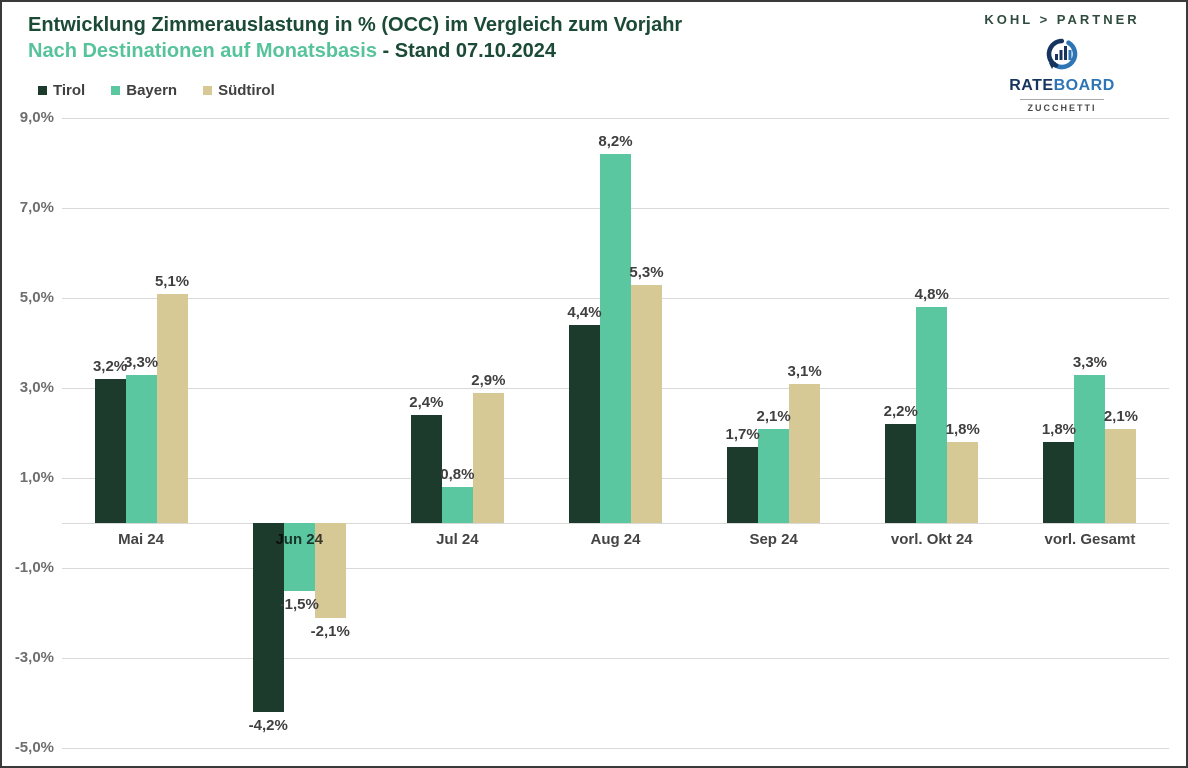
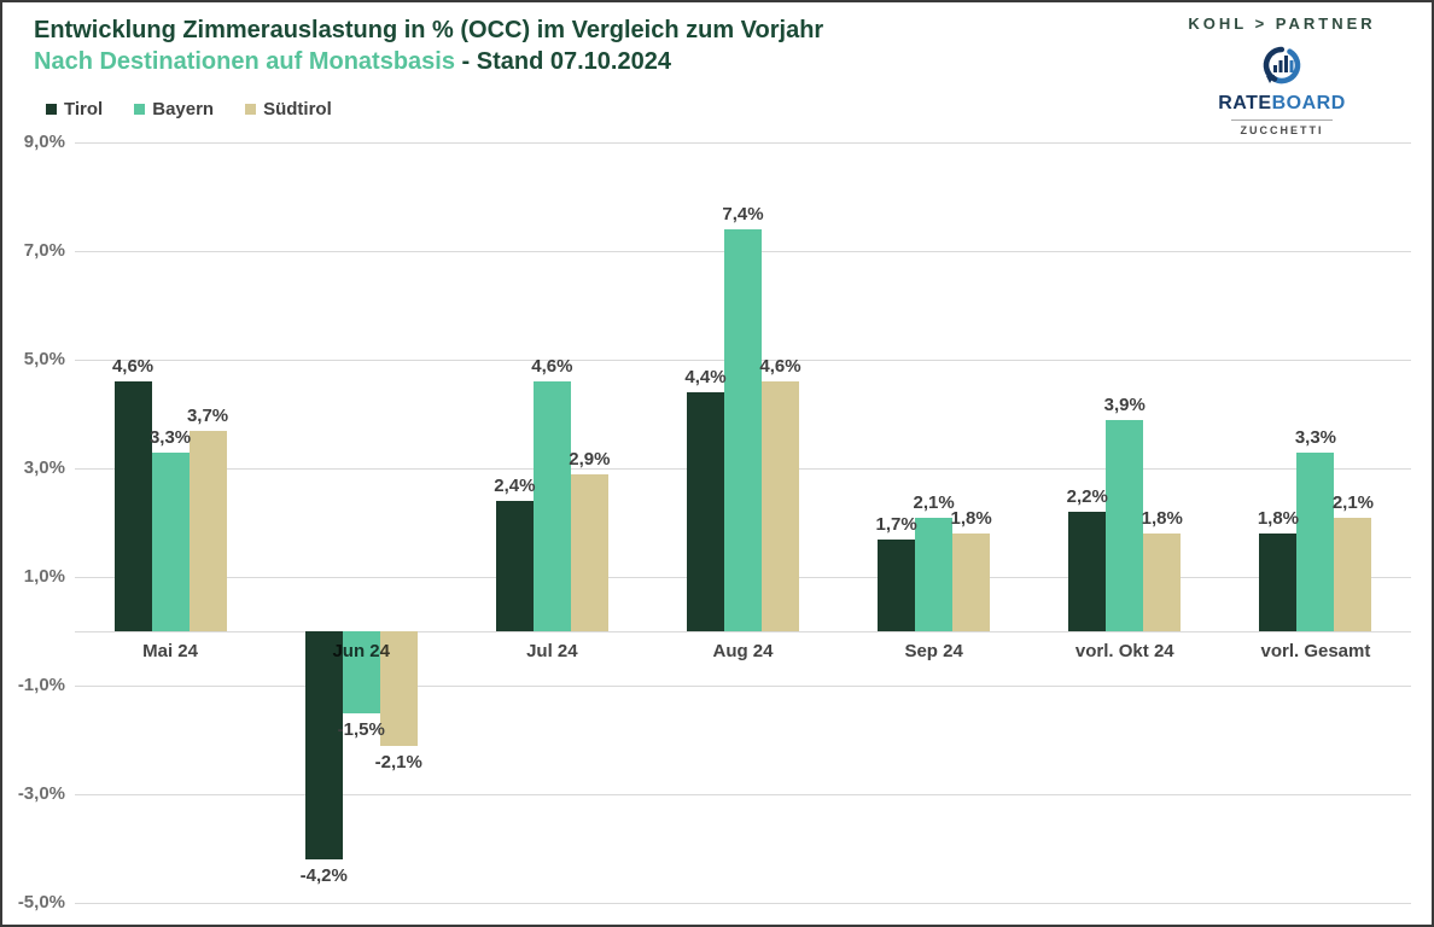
Tirol/Mai 24: 3,2% -> 4,6%
Südtirol/Mai 24: 5,1% -> 3,7%
Bayern/Jul 24: 0,8% -> 4,6%
Bayern/Aug 24: 8,2% -> 7,4%
Südtirol/Aug 24: 5,3% -> 4,6%
Südtirol/Sep 24: 3,1% -> 1,8%
Bayern/vorl. Okt 24: 4,8% -> 3,9%
